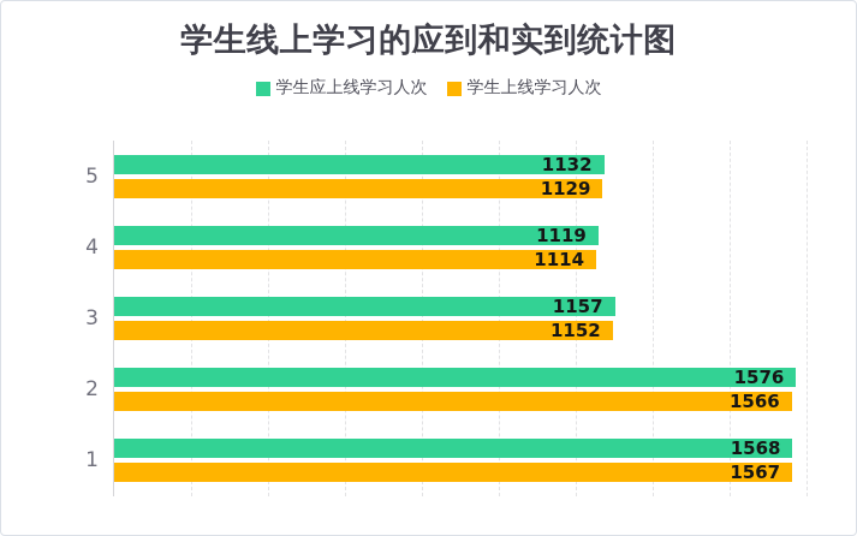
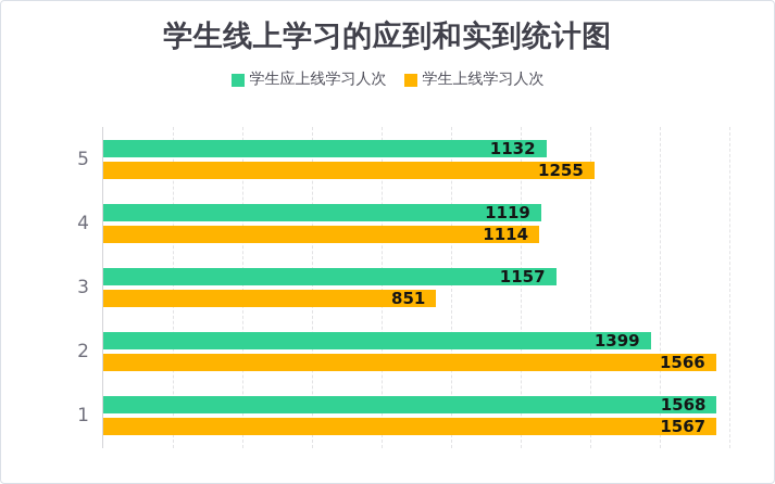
学生上线学习人次/5: 1129 -> 1255
学生上线学习人次/3: 1152 -> 851
学生应上线学习人次/2: 1576 -> 1399
